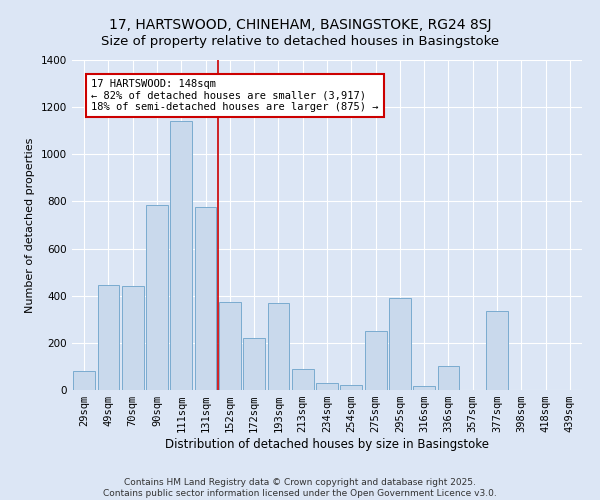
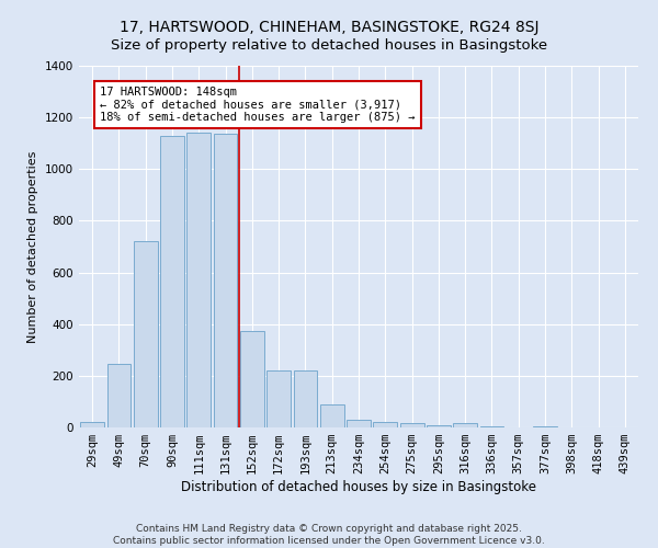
29sqm: 80 -> 22
49sqm: 445 -> 248
70sqm: 440 -> 720
90sqm: 785 -> 1130
131sqm: 775 -> 1135
193sqm: 370 -> 220
275sqm: 250 -> 15
295sqm: 390 -> 10
336sqm: 100 -> 5
377sqm: 335 -> 5
